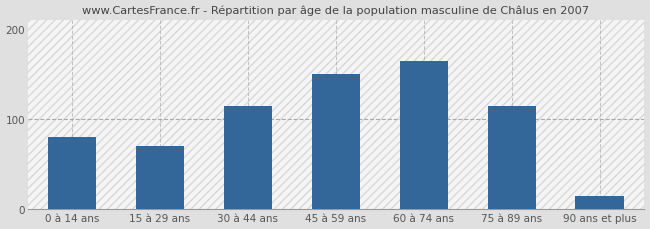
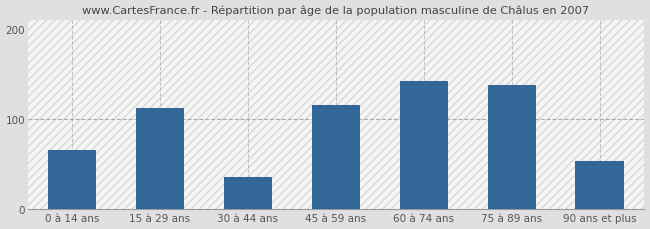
0 à 14 ans: 80 -> 66
15 à 29 ans: 70 -> 112
30 à 44 ans: 115 -> 36
45 à 59 ans: 150 -> 116
60 à 74 ans: 165 -> 142
75 à 89 ans: 115 -> 138
90 ans et plus: 15 -> 54
